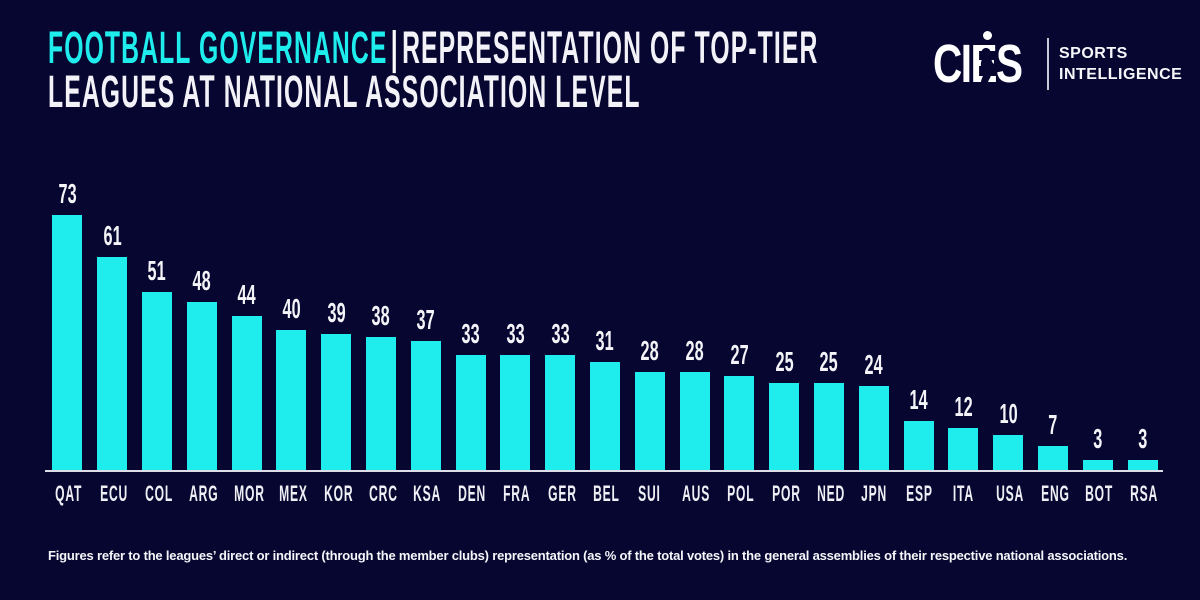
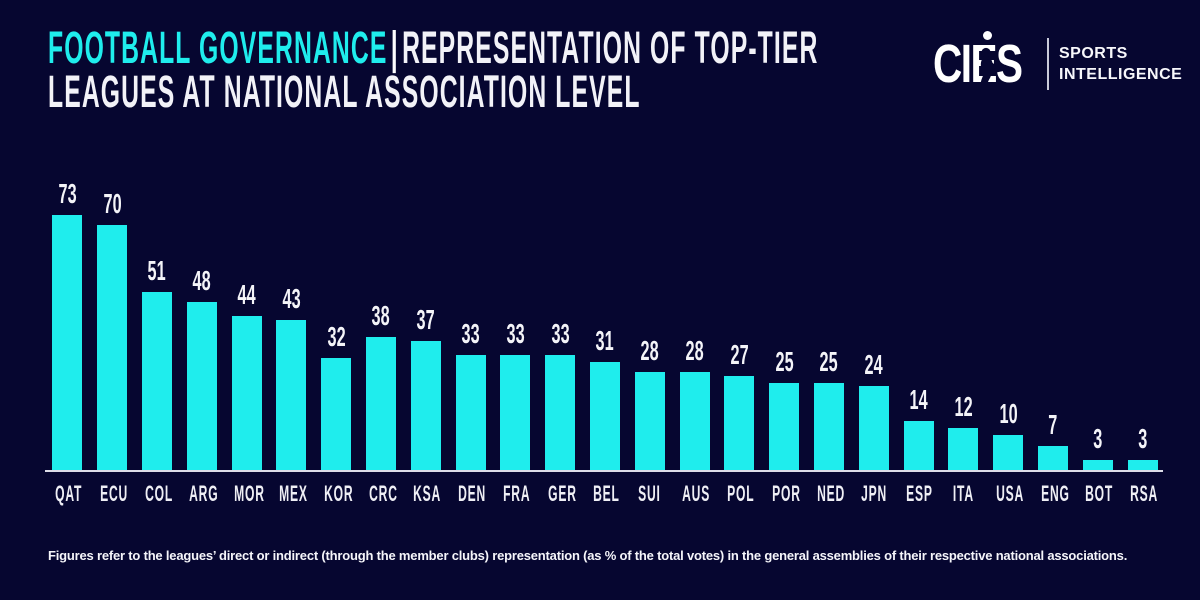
ECU: 61 -> 70
MEX: 40 -> 43
KOR: 39 -> 32
